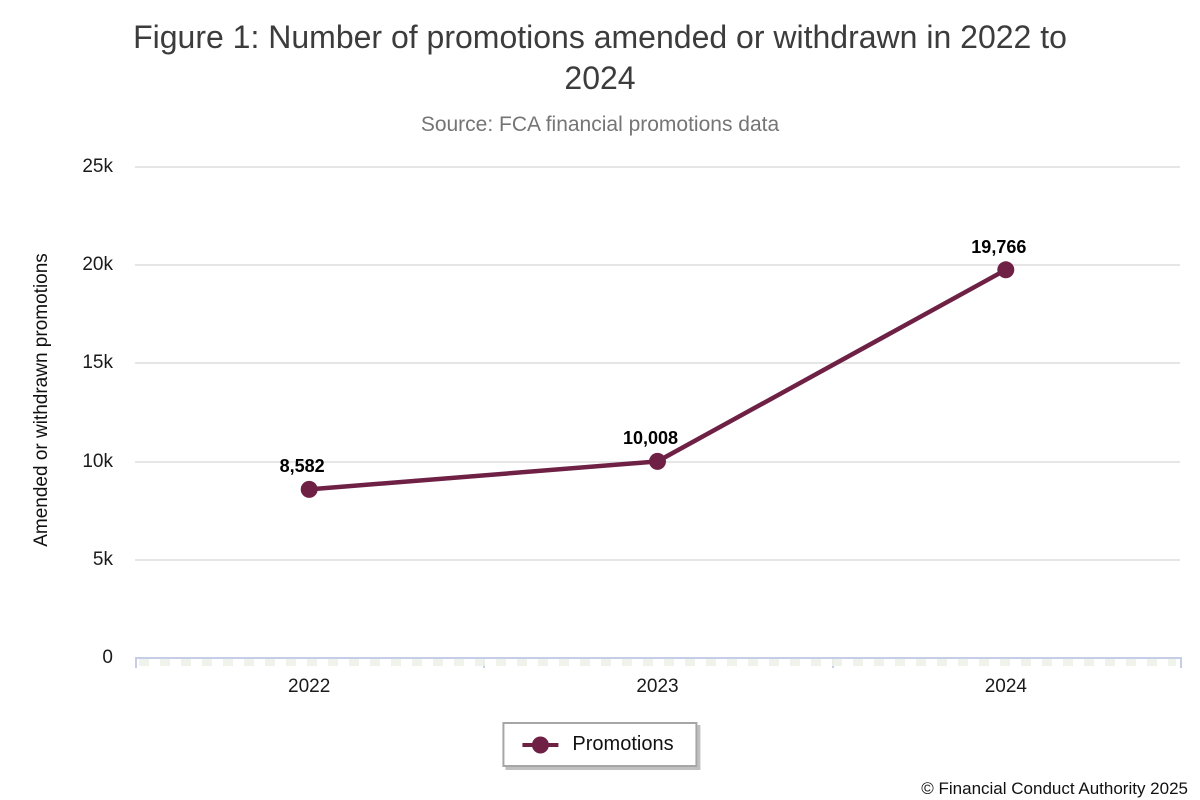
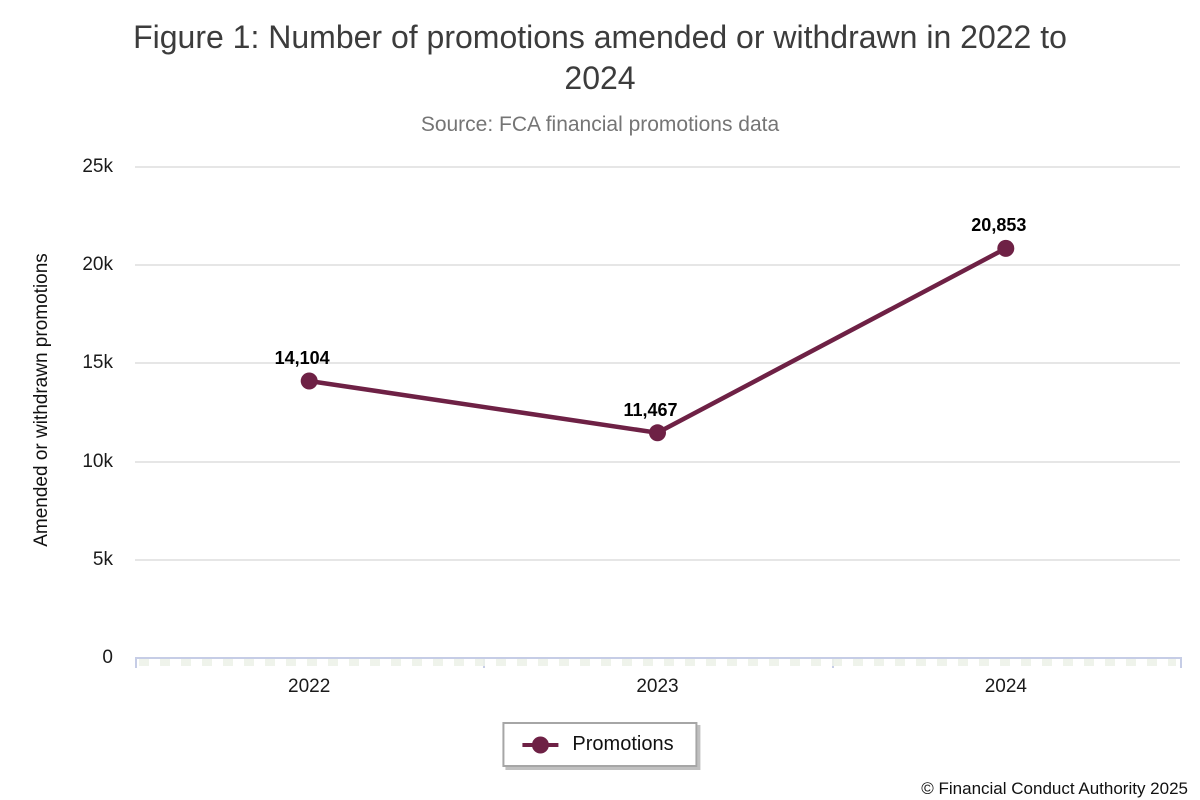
2022: 8,582 -> 14,104
2023: 10,008 -> 11,467
2024: 19,766 -> 20,853
